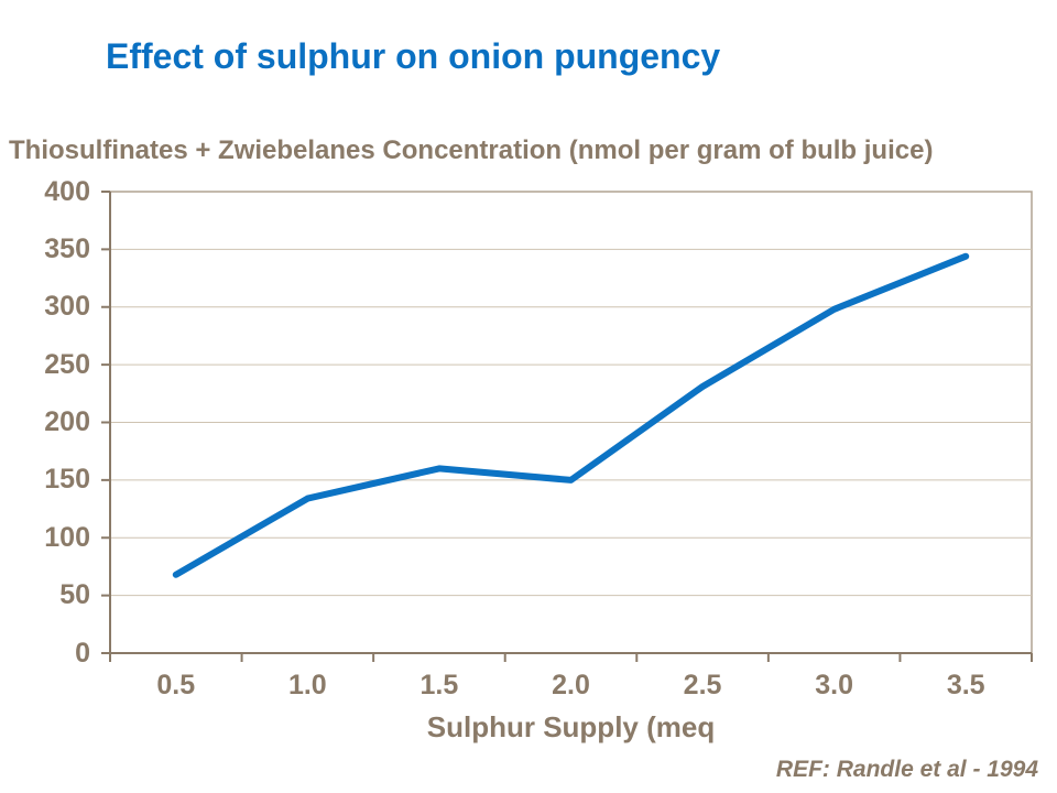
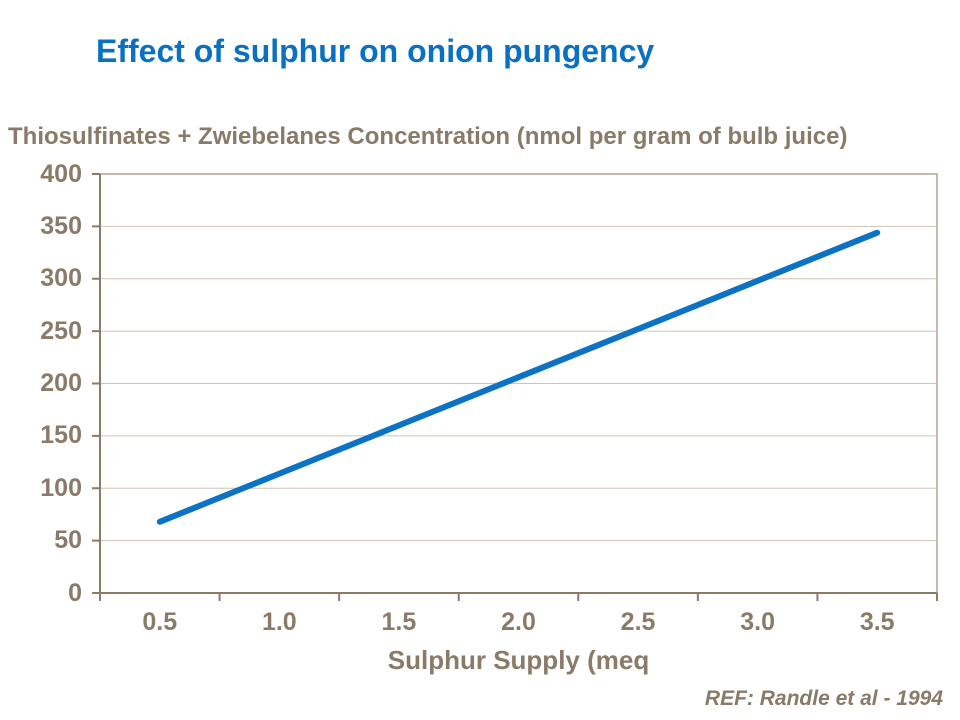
1.0: 134 -> 114
2.0: 150 -> 206
2.5: 231 -> 252
